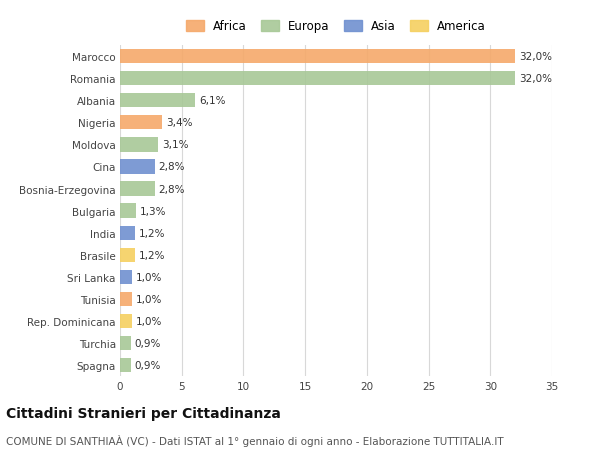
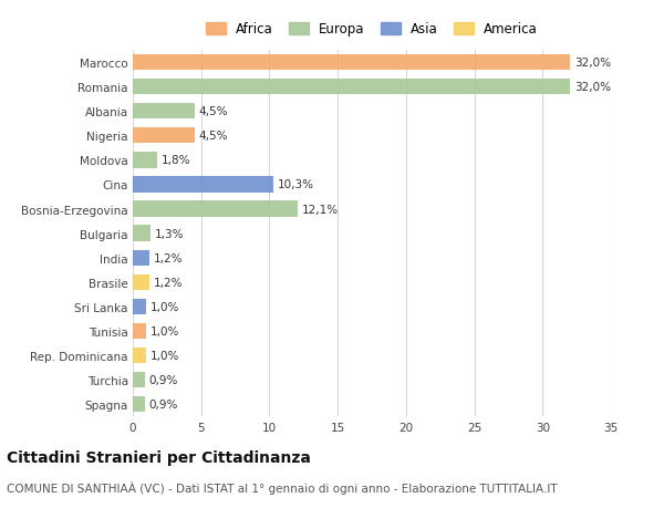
Albania: 6,1% -> 4,5%
Nigeria: 3,4% -> 4,5%
Moldova: 3,1% -> 1,8%
Cina: 2,8% -> 10,3%
Bosnia-Erzegovina: 2,8% -> 12,1%
